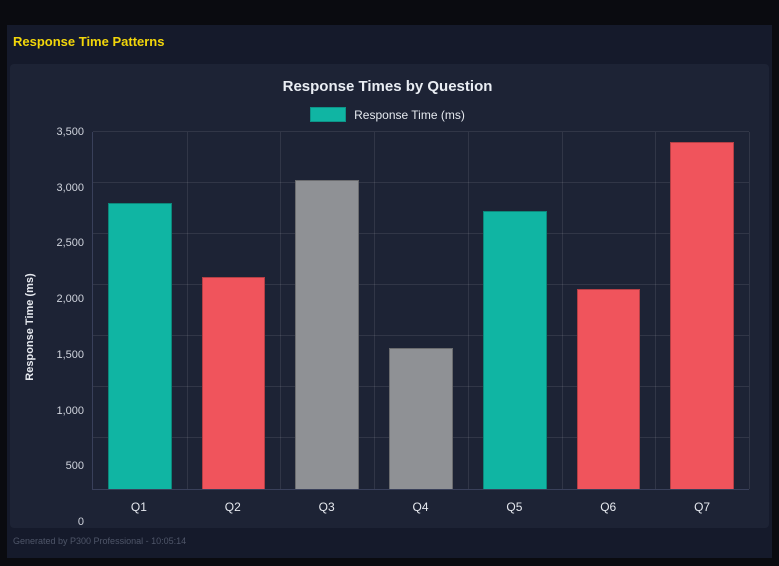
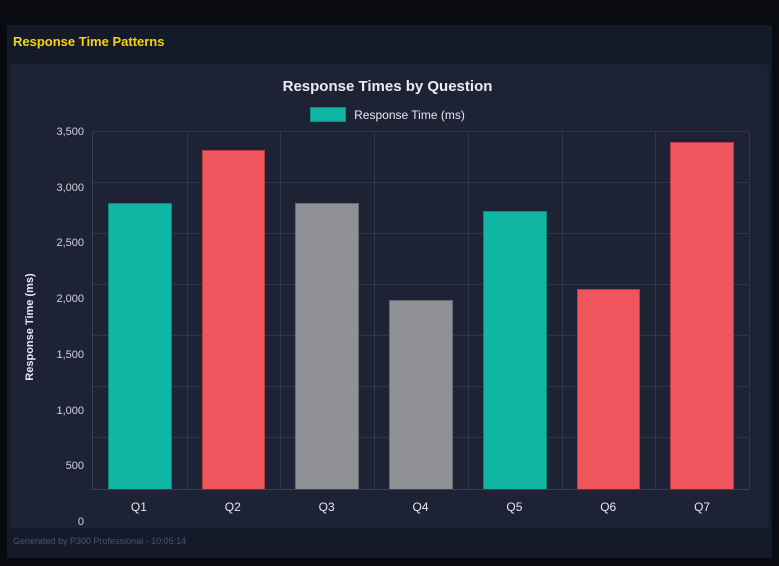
Q2: 2080 -> 3320
Q3: 3030 -> 2800
Q4: 1380 -> 1850
